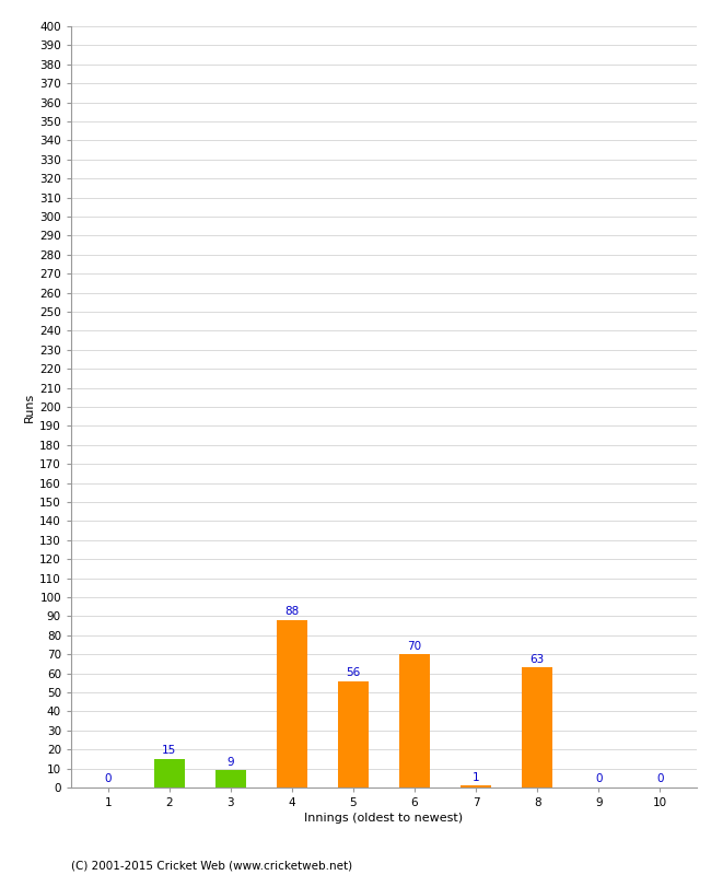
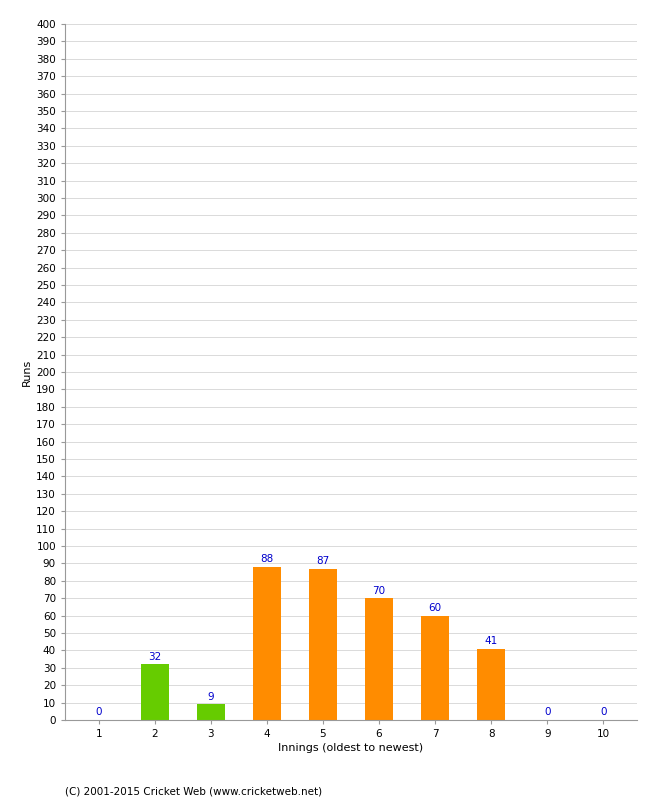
2: 15 -> 32
5: 56 -> 87
7: 1 -> 60
8: 63 -> 41
